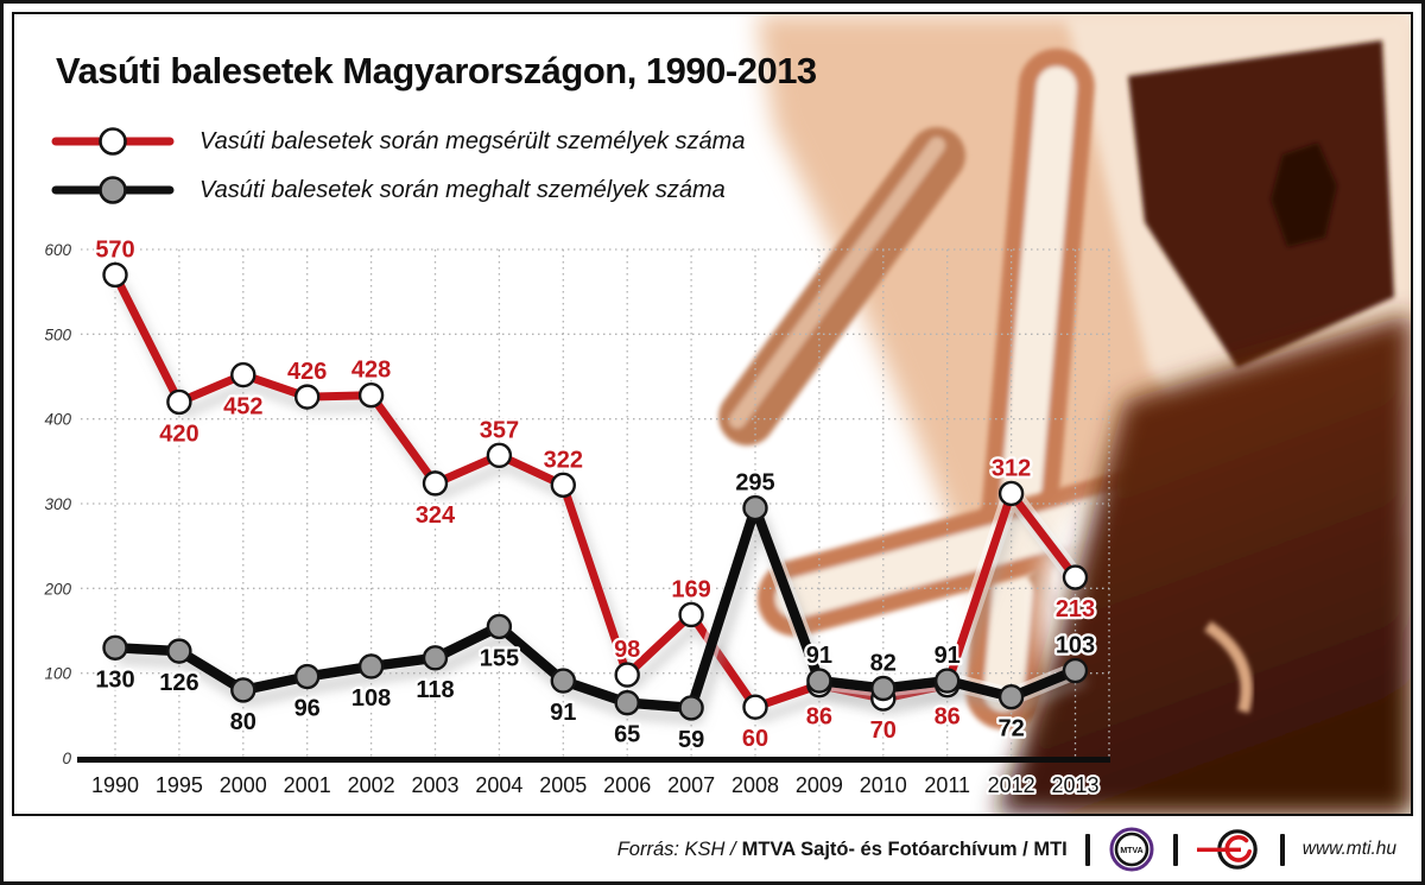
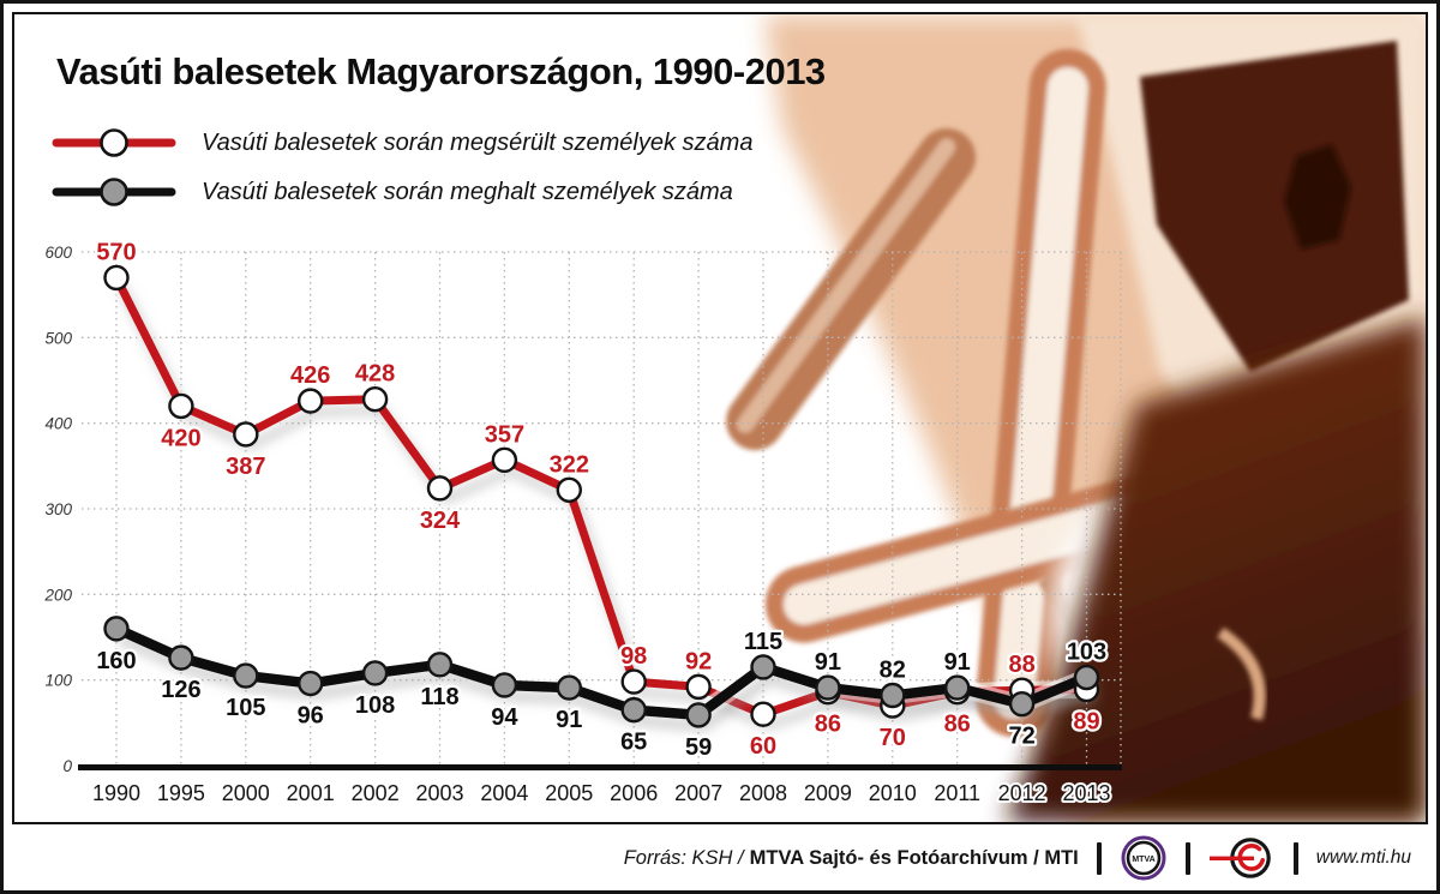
Vasúti balesetek során meghalt személyek száma/1990: 130 -> 160
Vasúti balesetek során megsérült személyek száma/2000: 452 -> 387
Vasúti balesetek során meghalt személyek száma/2000: 80 -> 105
Vasúti balesetek során meghalt személyek száma/2004: 155 -> 94
Vasúti balesetek során megsérült személyek száma/2007: 169 -> 92
Vasúti balesetek során meghalt személyek száma/2008: 295 -> 115
Vasúti balesetek során megsérült személyek száma/2012: 312 -> 88
Vasúti balesetek során megsérült személyek száma/2013: 213 -> 89
